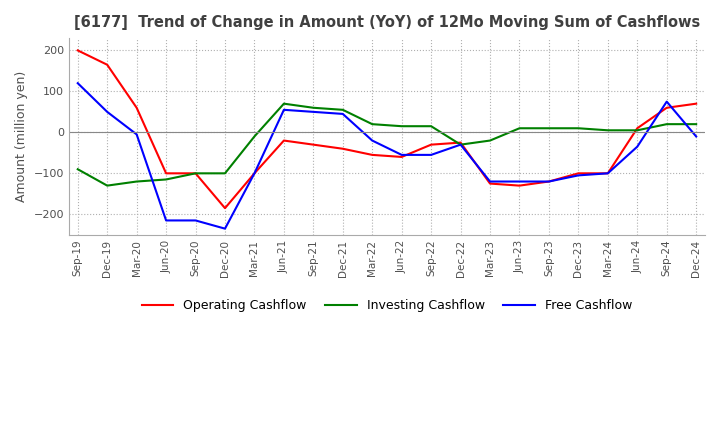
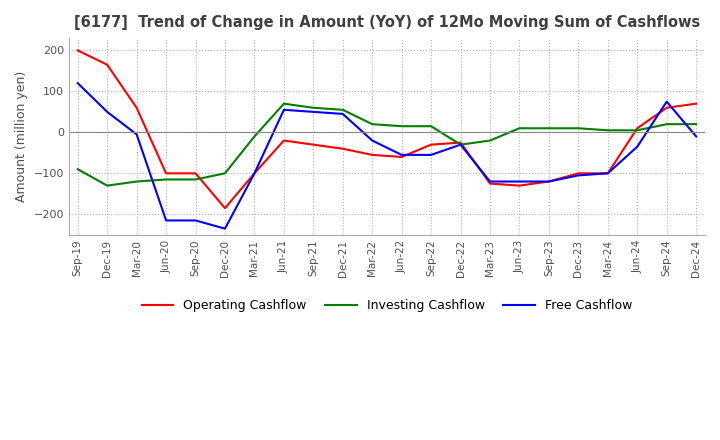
Investing Cashflow/Sep-20: -100 -> -115
